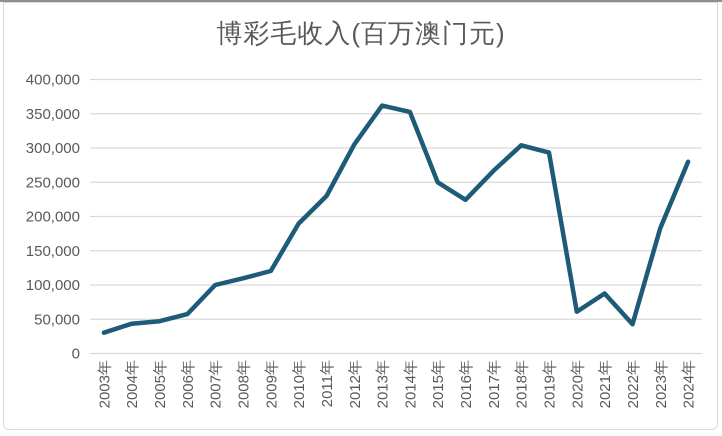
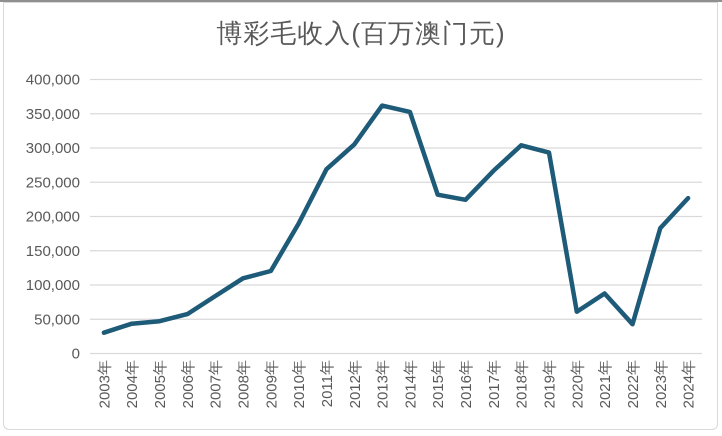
2007年: 100000 -> 80000
2011年: 230000 -> 270000
2015年: 250000 -> 230000
2024年: 280000 -> 230000
